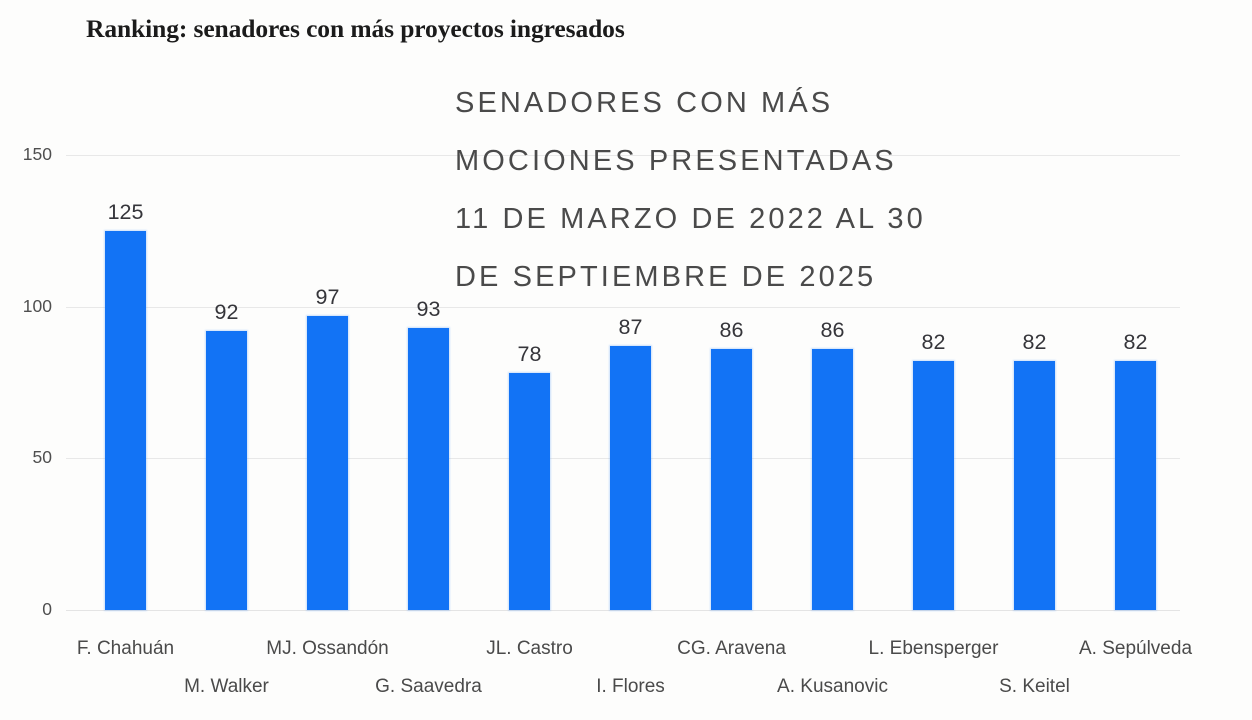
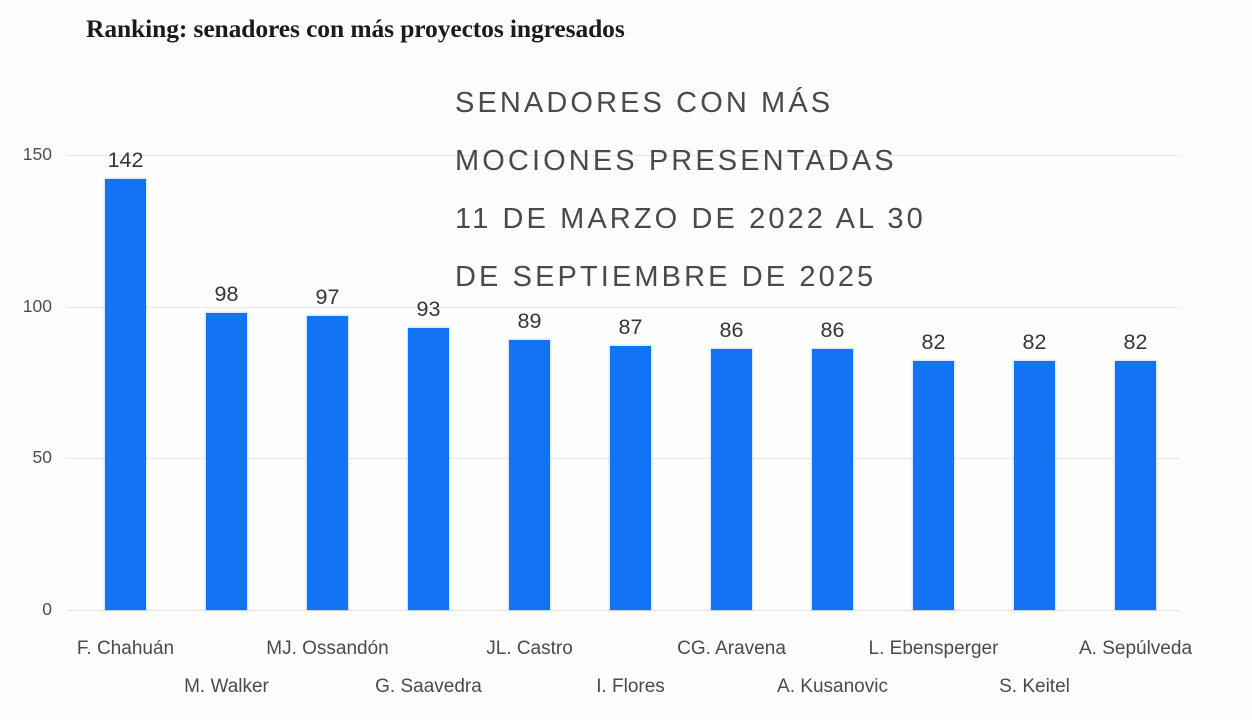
F. Chahuán: 125 -> 142
M. Walker: 92 -> 98
JL. Castro: 78 -> 89
